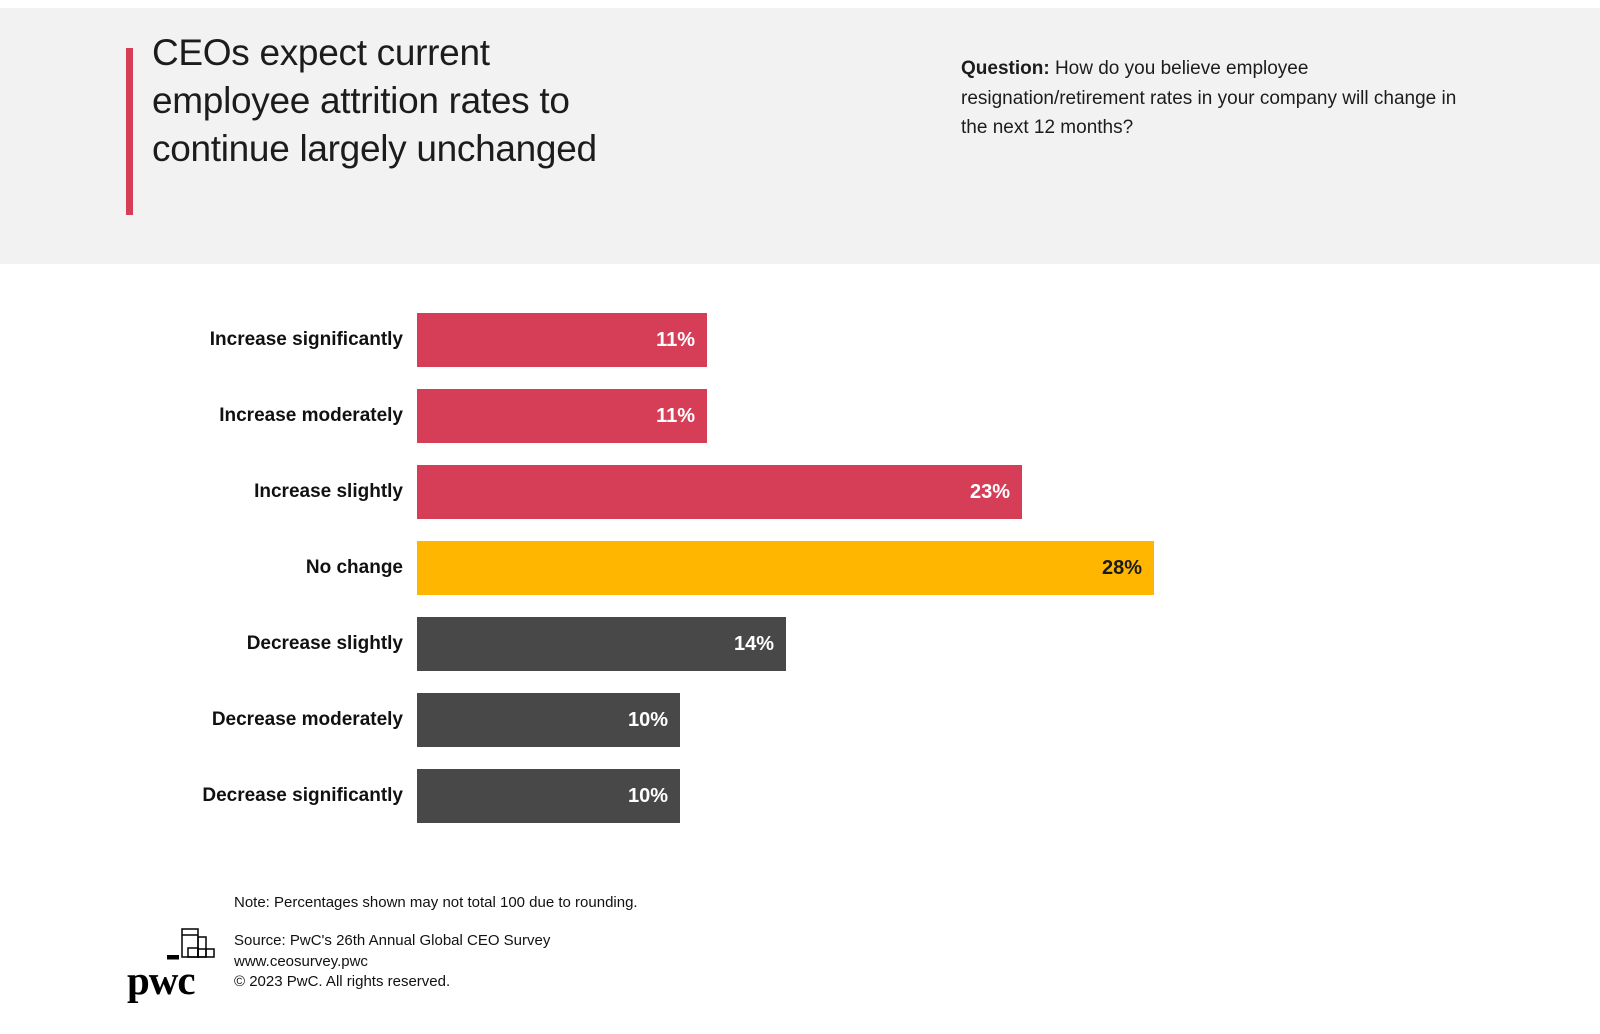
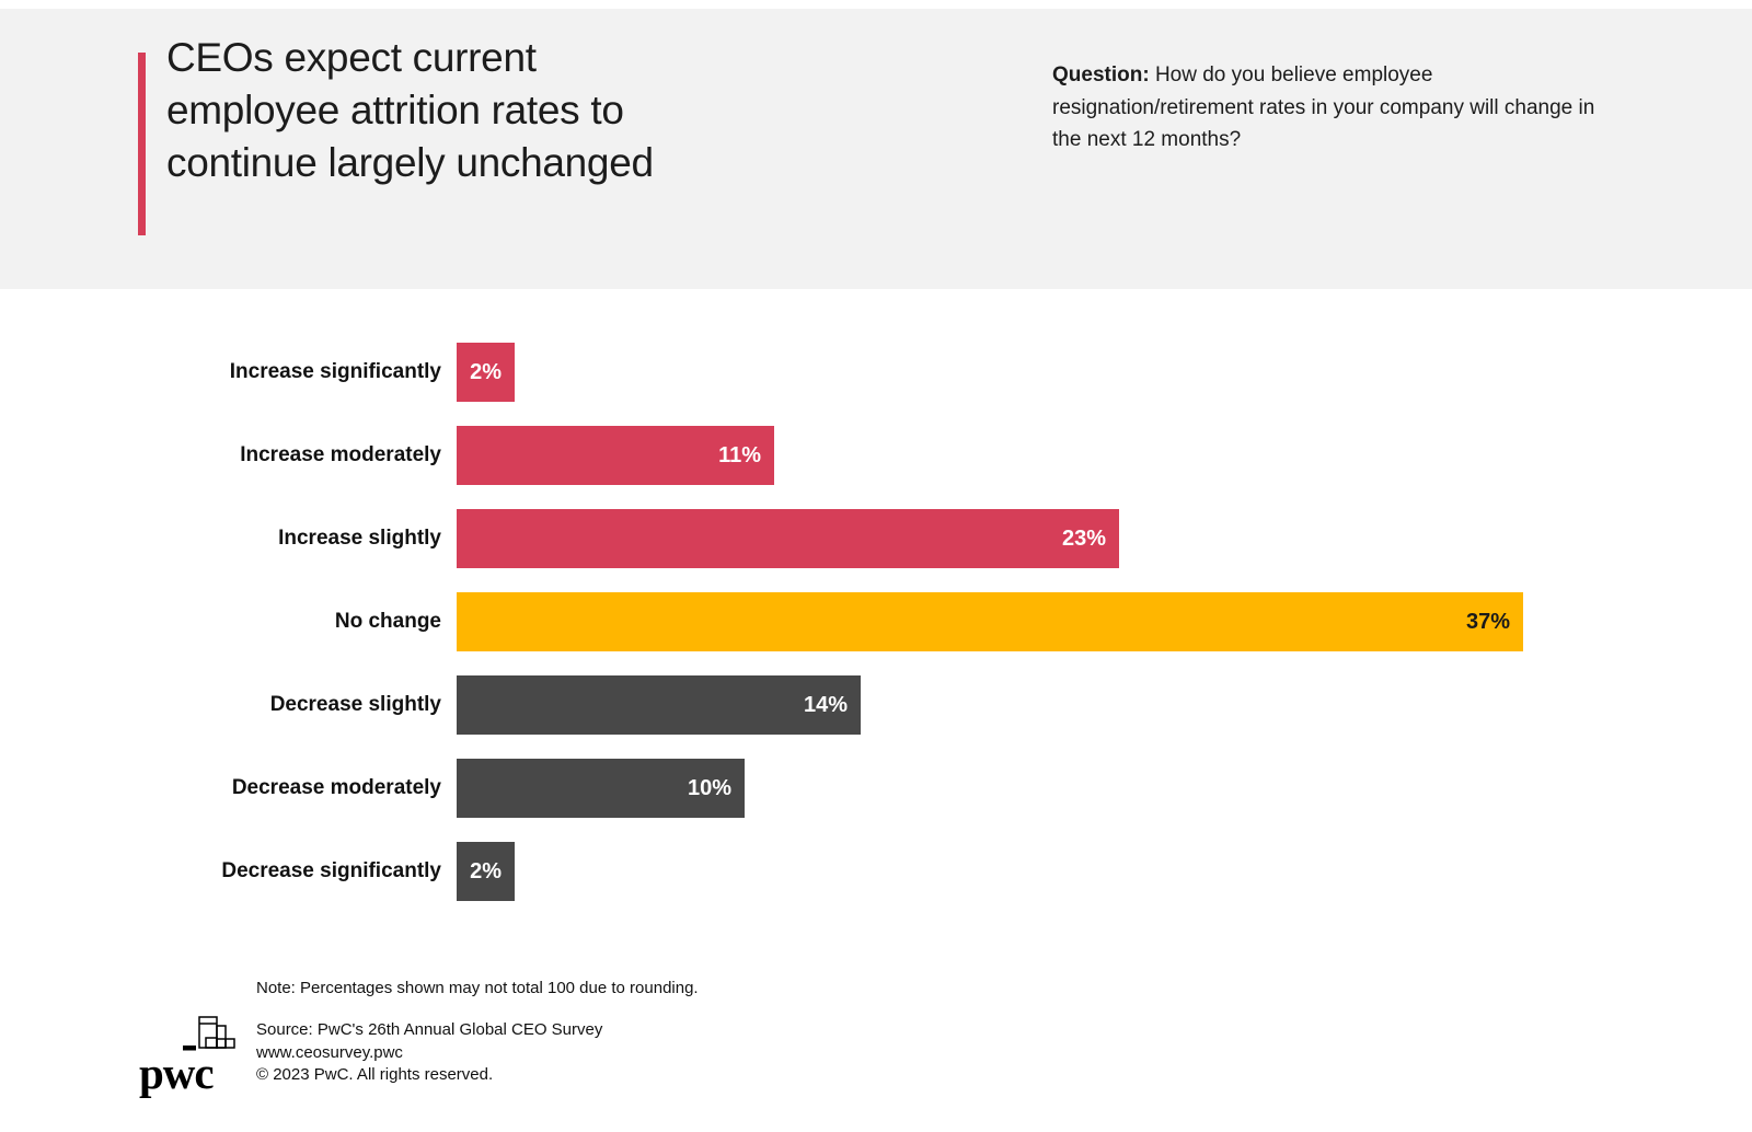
Increase significantly: 11% -> 2%
No change: 28% -> 37%
Decrease significantly: 10% -> 2%
